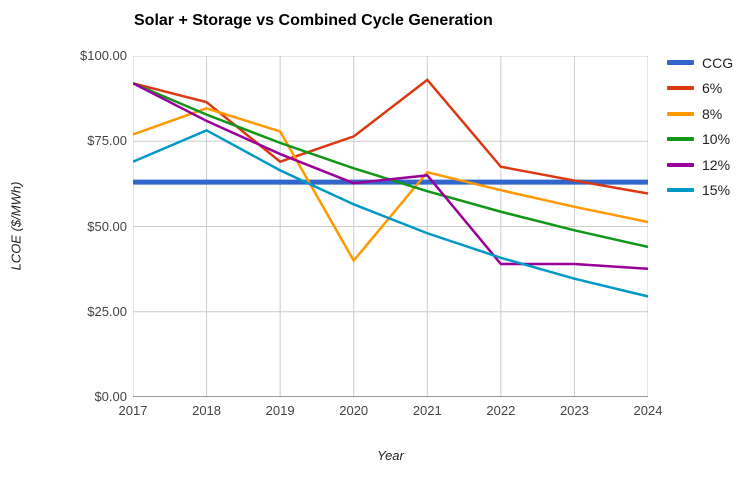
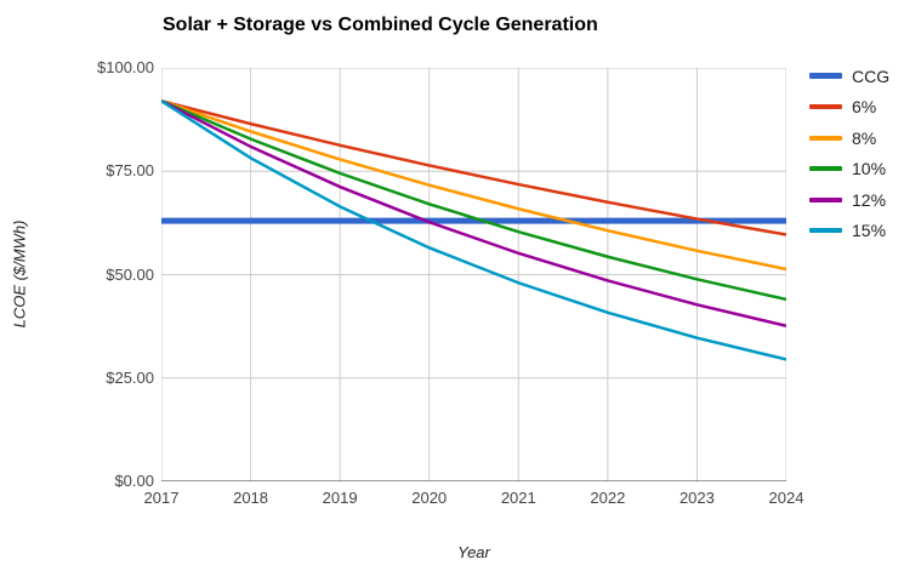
8%/2017: $77 -> $92
15%/2017: $69 -> $92
6%/2019: $69 -> $81
8%/2020: $40 -> $72
6%/2021: $93 -> $72
12%/2021: $65 -> $55
12%/2022: $39 -> $49
12%/2023: $39 -> $43
